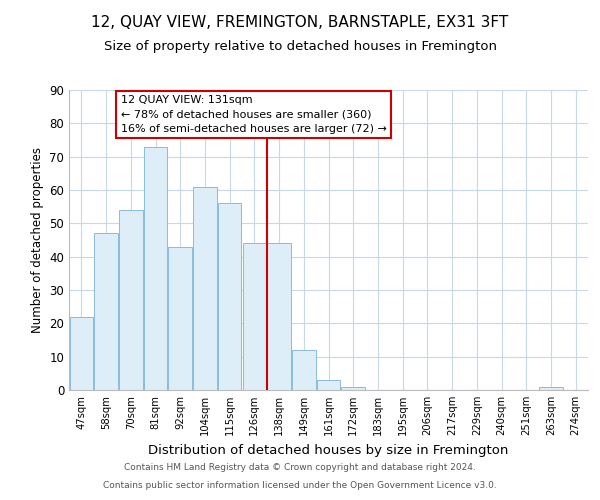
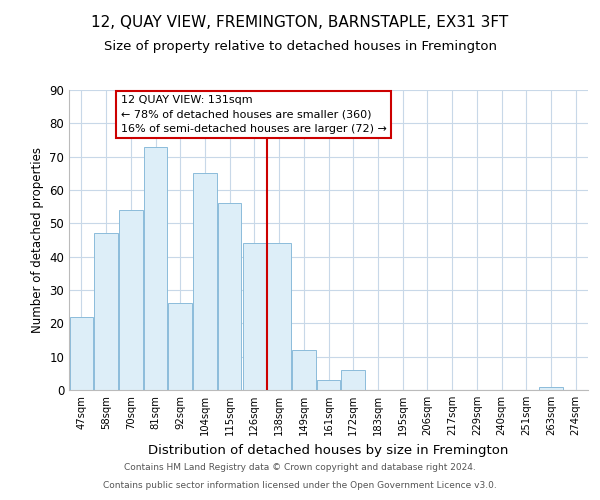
92sqm: 43 -> 26
104sqm: 61 -> 65
172sqm: 1 -> 6
